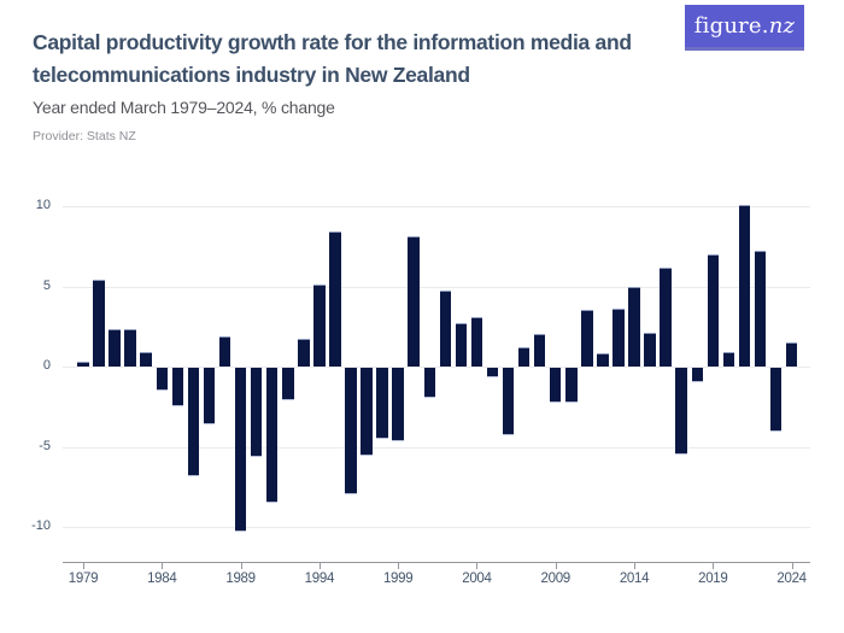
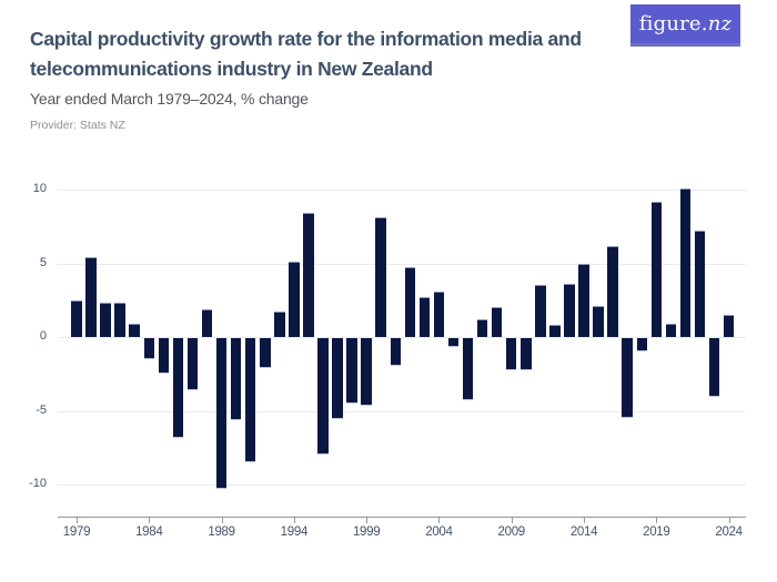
1979: 0.3 -> 2.5
2019: 7.0 -> 9.2
